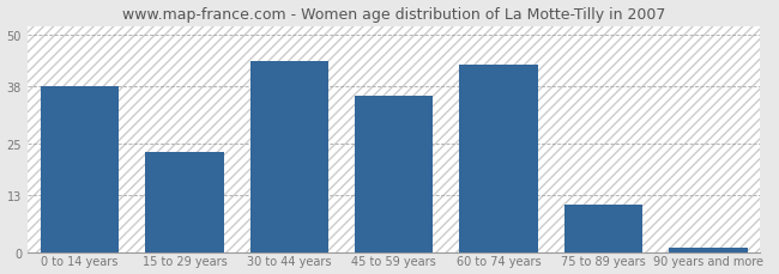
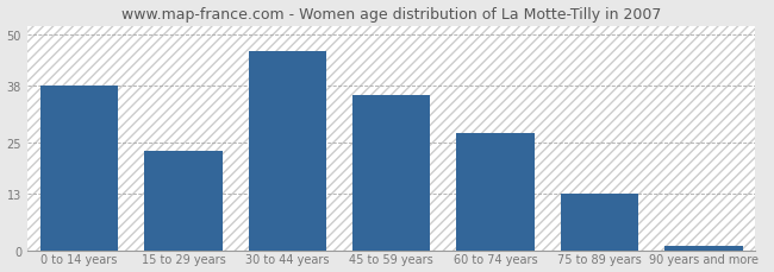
30 to 44 years: 44 -> 46
60 to 74 years: 43 -> 27
75 to 89 years: 11 -> 13
